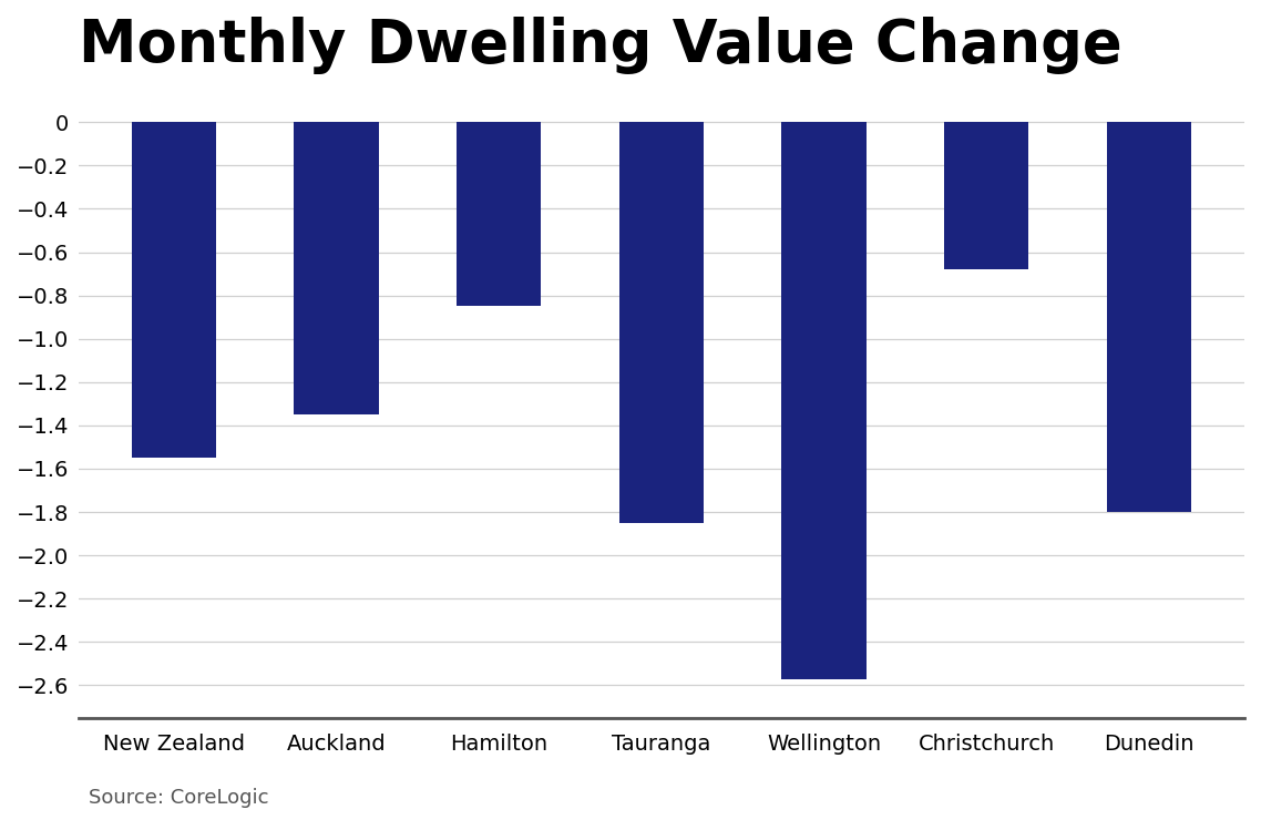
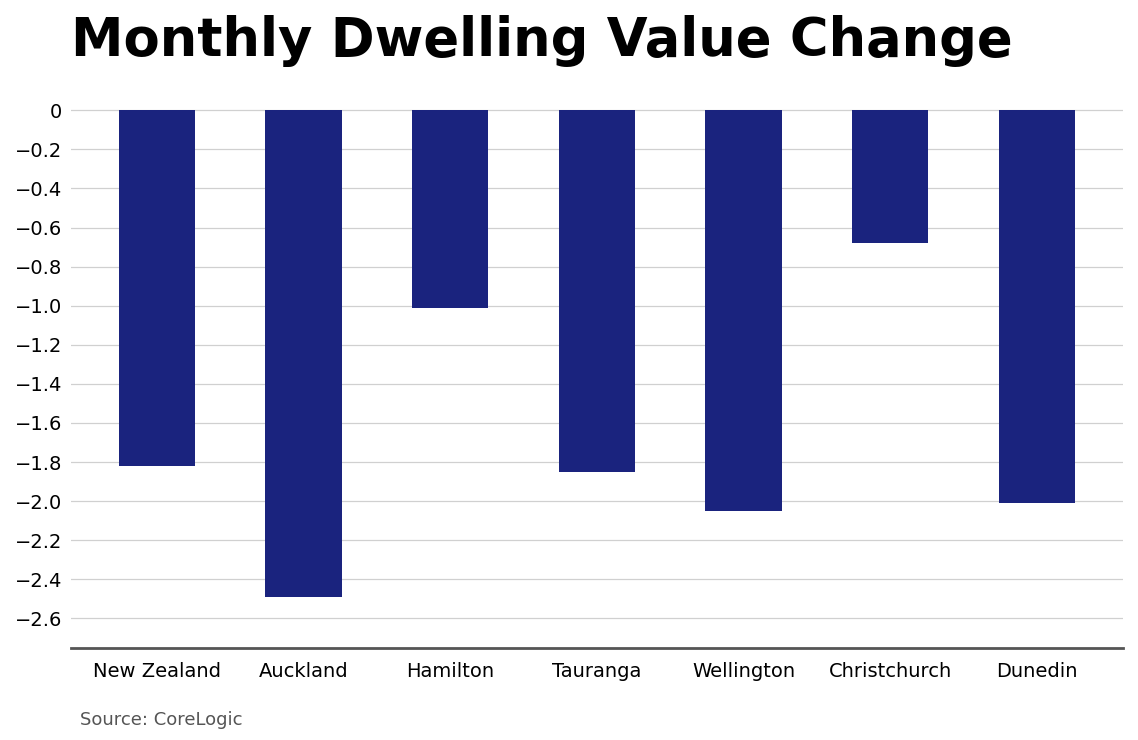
New Zealand: -1.55 -> -1.82
Auckland: -1.35 -> -2.49
Hamilton: -0.85 -> -1.01
Wellington: -2.57 -> -2.05
Dunedin: -1.80 -> -2.01
